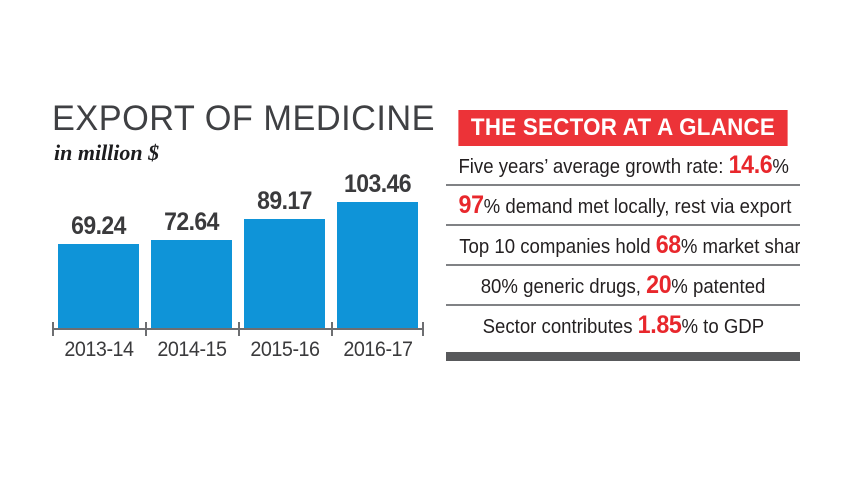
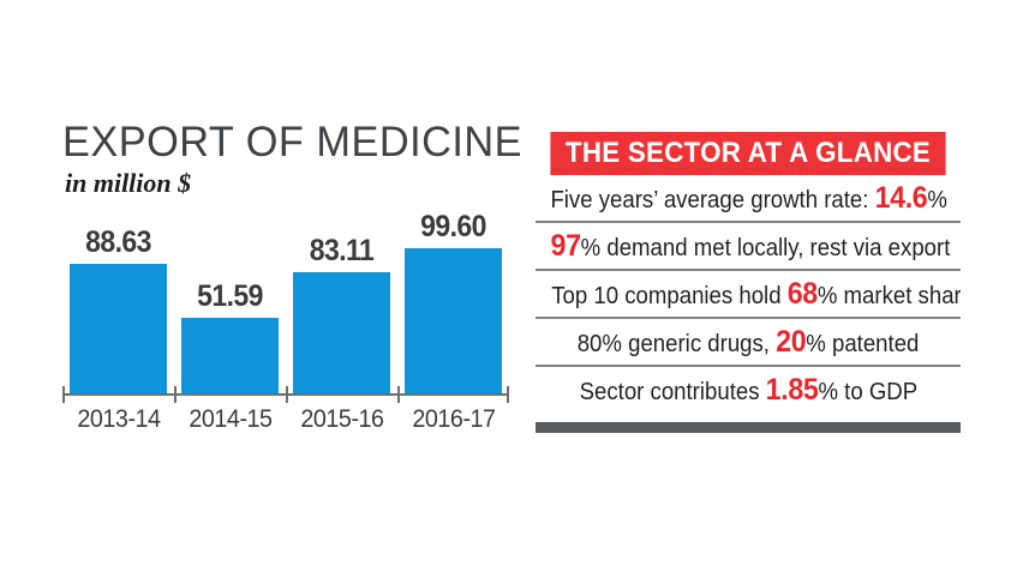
2013-14: 69.24 -> 88.63
2014-15: 72.64 -> 51.59
2015-16: 89.17 -> 83.11
2016-17: 103.46 -> 99.60
